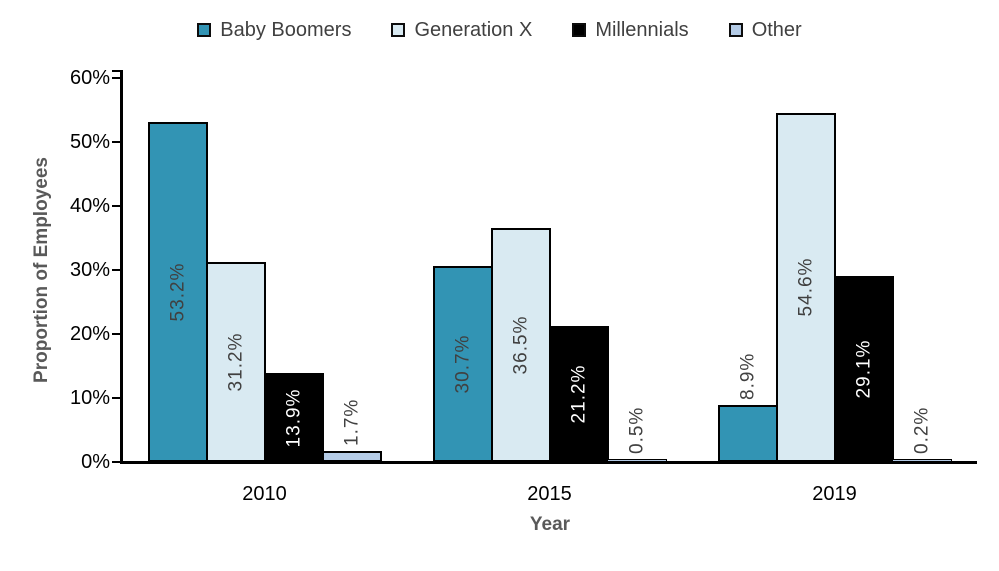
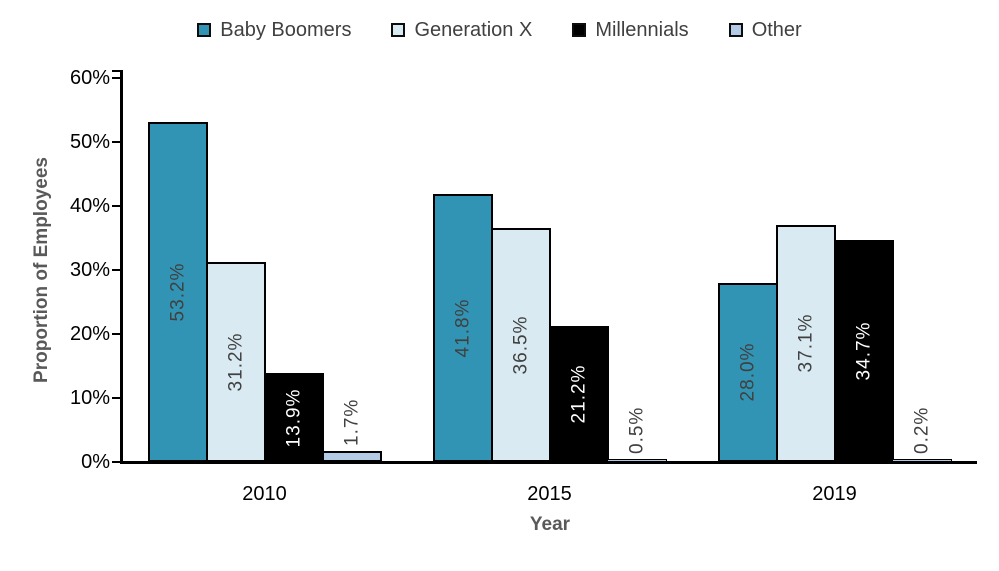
Baby Boomers/2015: 30.7% -> 41.8%
Baby Boomers/2019: 8.9% -> 28.0%
Generation X/2019: 54.6% -> 37.1%
Millennials/2019: 29.1% -> 34.7%
